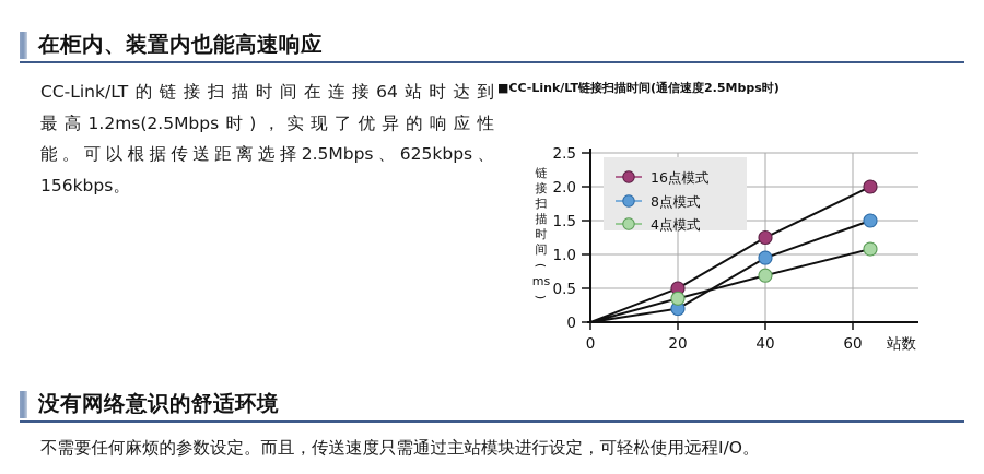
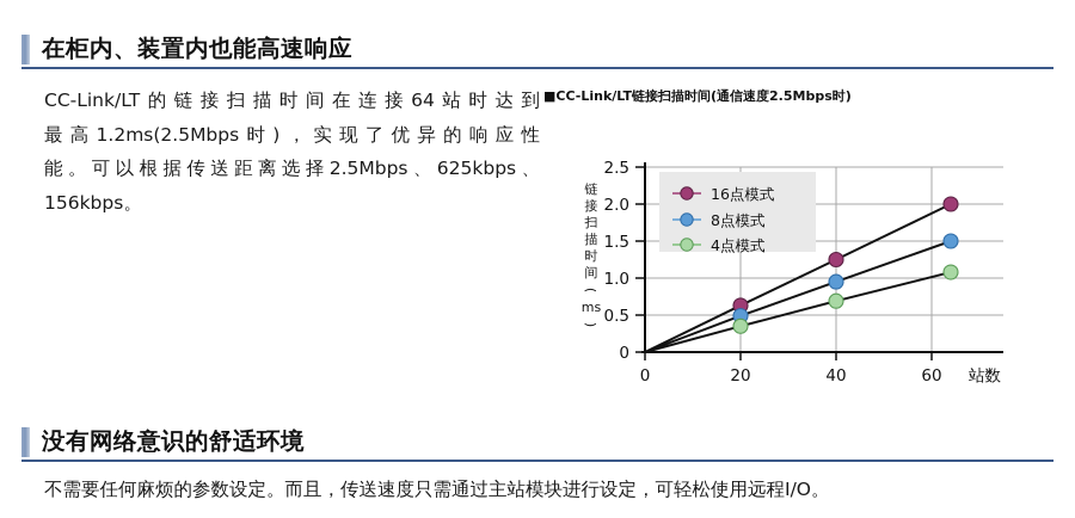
16点模式/20: 0.5 -> 0.6
8点模式/20: 0.2 -> 0.5
